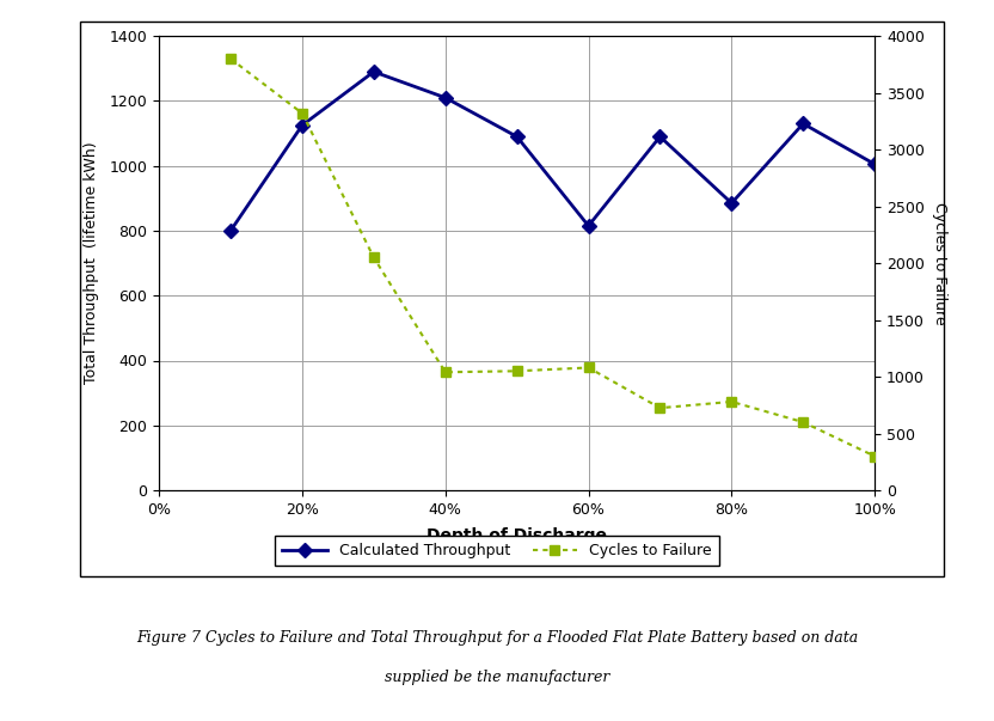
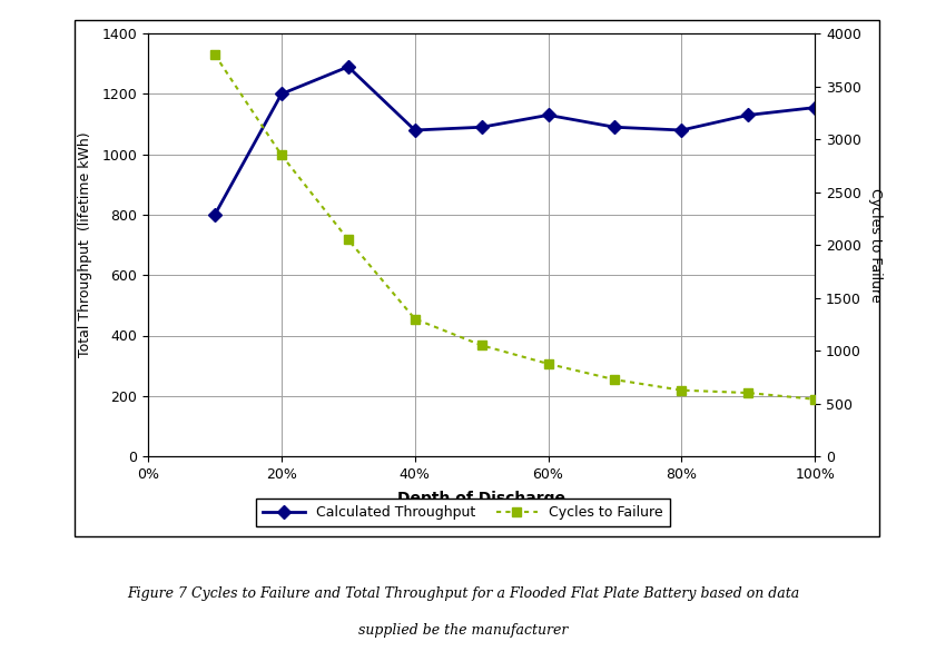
Calculated Throughput/20%: 1125 -> 1200
Cycles to Failure/20%: 3320 -> 2850
Calculated Throughput/40%: 1210 -> 1080
Cycles to Failure/40%: 1040 -> 1300
Calculated Throughput/60%: 815 -> 1130
Cycles to Failure/60%: 1080 -> 880
Calculated Throughput/80%: 885 -> 1080
Cycles to Failure/80%: 780 -> 620
Calculated Throughput/100%: 1005 -> 1155
Cycles to Failure/100%: 300 -> 540
